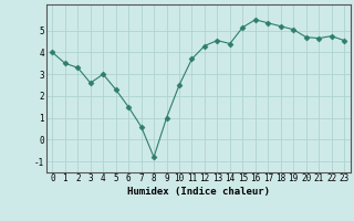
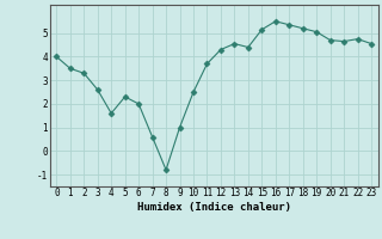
4: 3.0 -> 1.6
6: 1.5 -> 2.0
